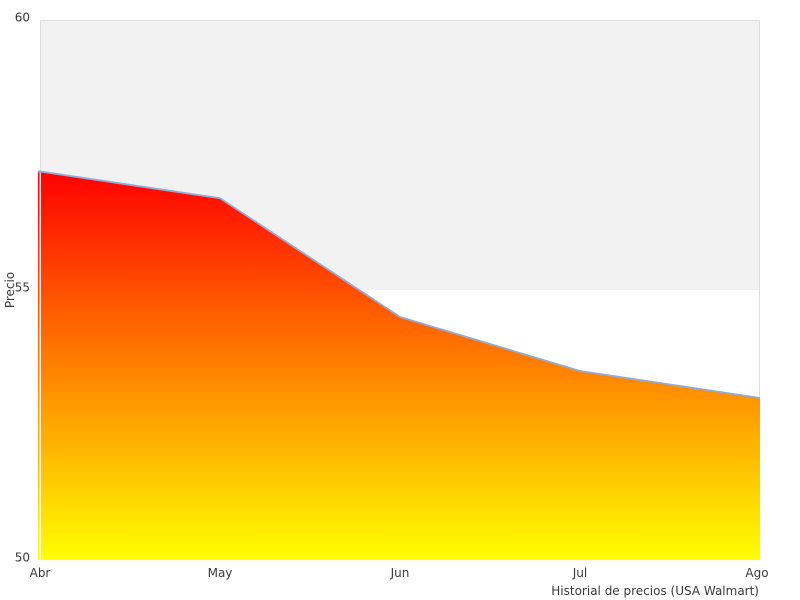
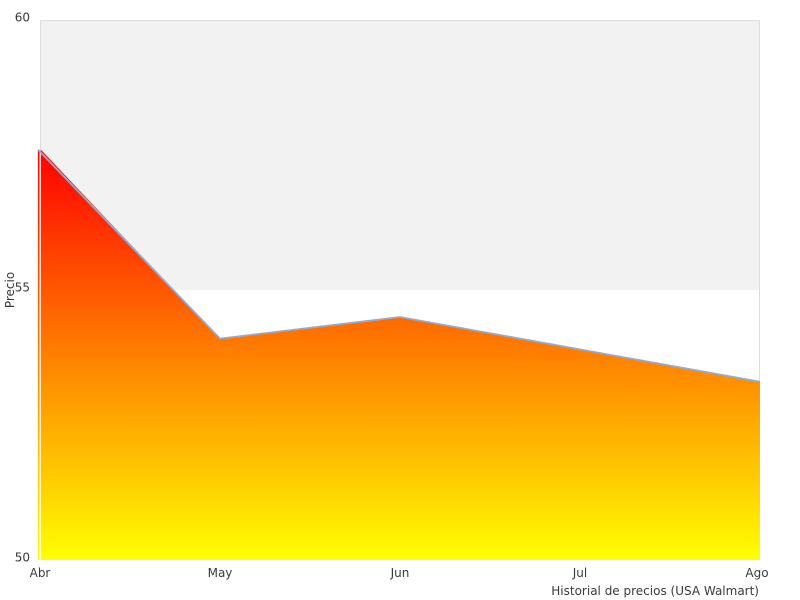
Abr: 57.2 -> 57.6
May: 56.7 -> 54.1
Jul: 53.5 -> 53.9
Ago: 53.0 -> 53.3
